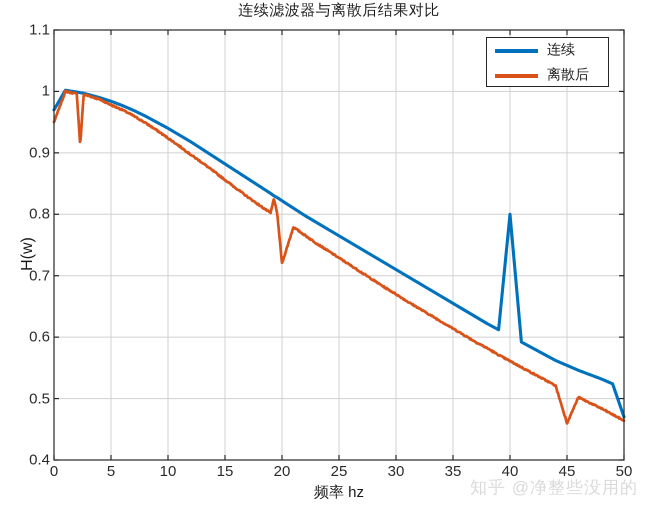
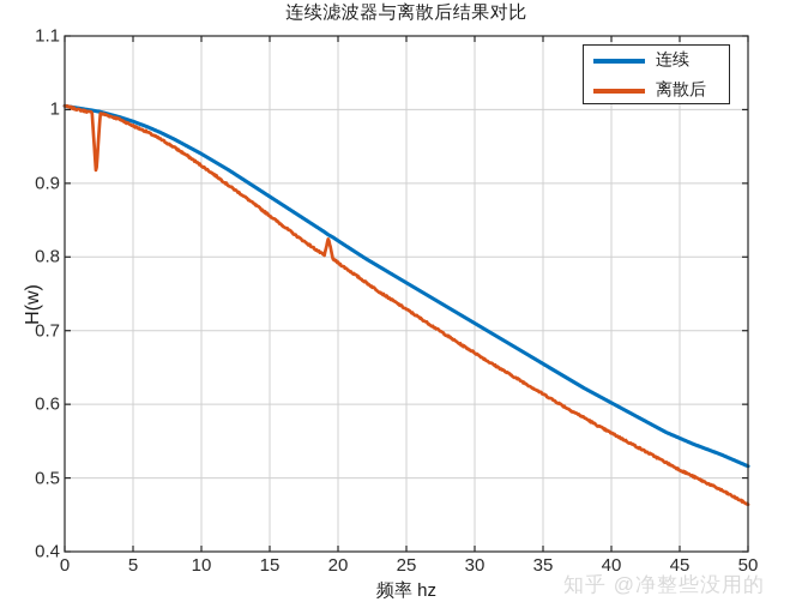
连续/0: 0.97 -> 1.00
离散后/0: 0.95 -> 1.00
离散后/20: 0.72 -> 0.79
连续/40: 0.80 -> 0.60
离散后/45: 0.46 -> 0.51
连续/50: 0.47 -> 0.52
